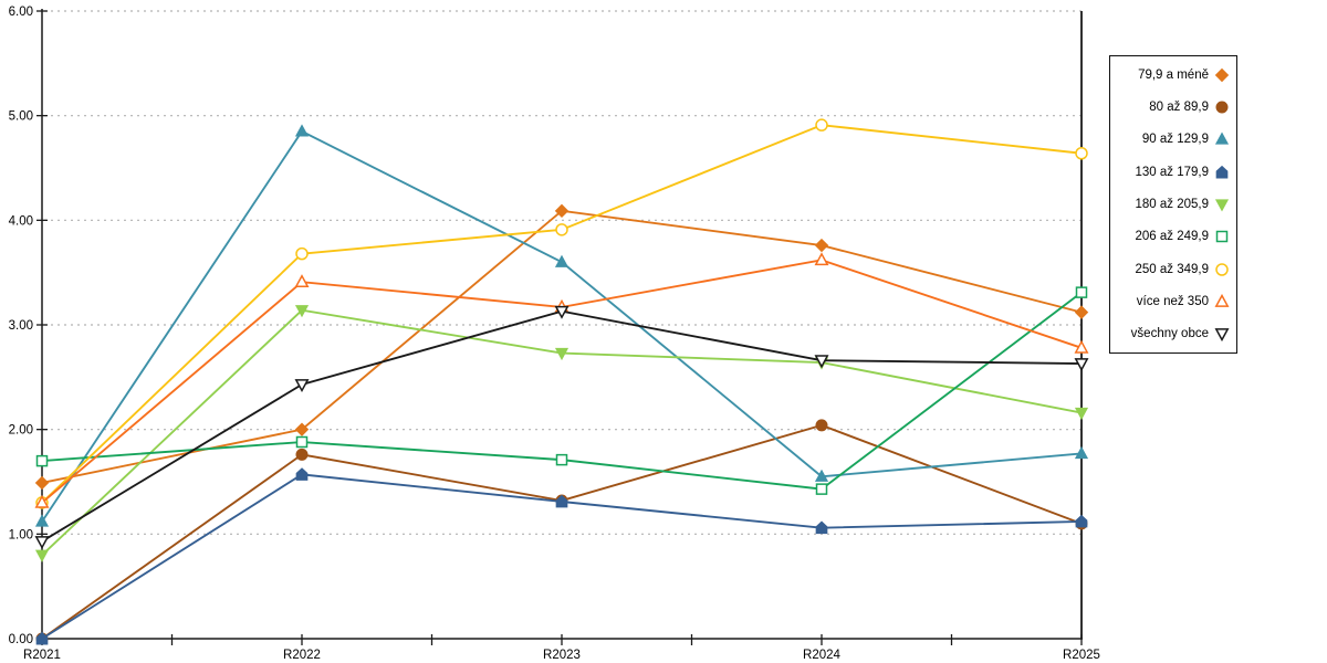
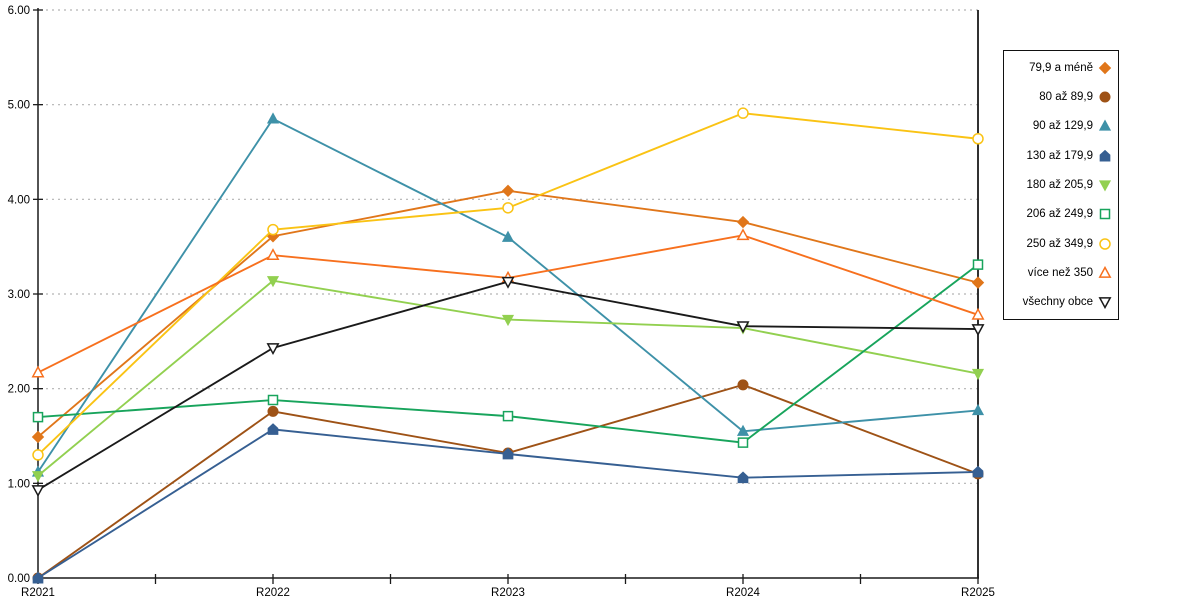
180 až 205,9/R2021: 0.8 -> 1.1
více než 350/R2021: 1.3 -> 2.2
79,9 a méně/R2022: 2.0 -> 3.6
